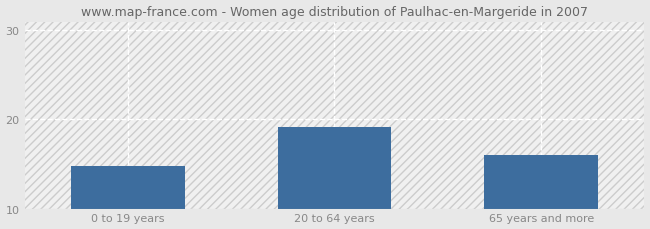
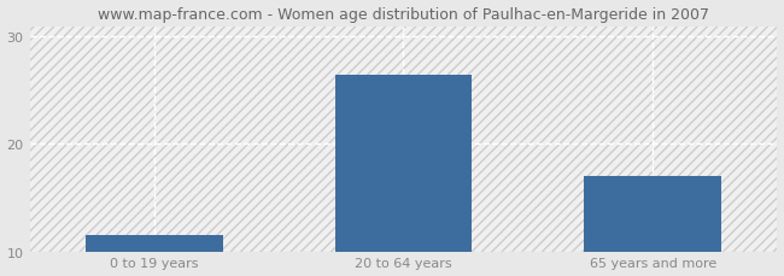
0 to 19 years: 14.8 -> 11.5
20 to 64 years: 19.2 -> 26.5
65 years and more: 16.0 -> 17.0
